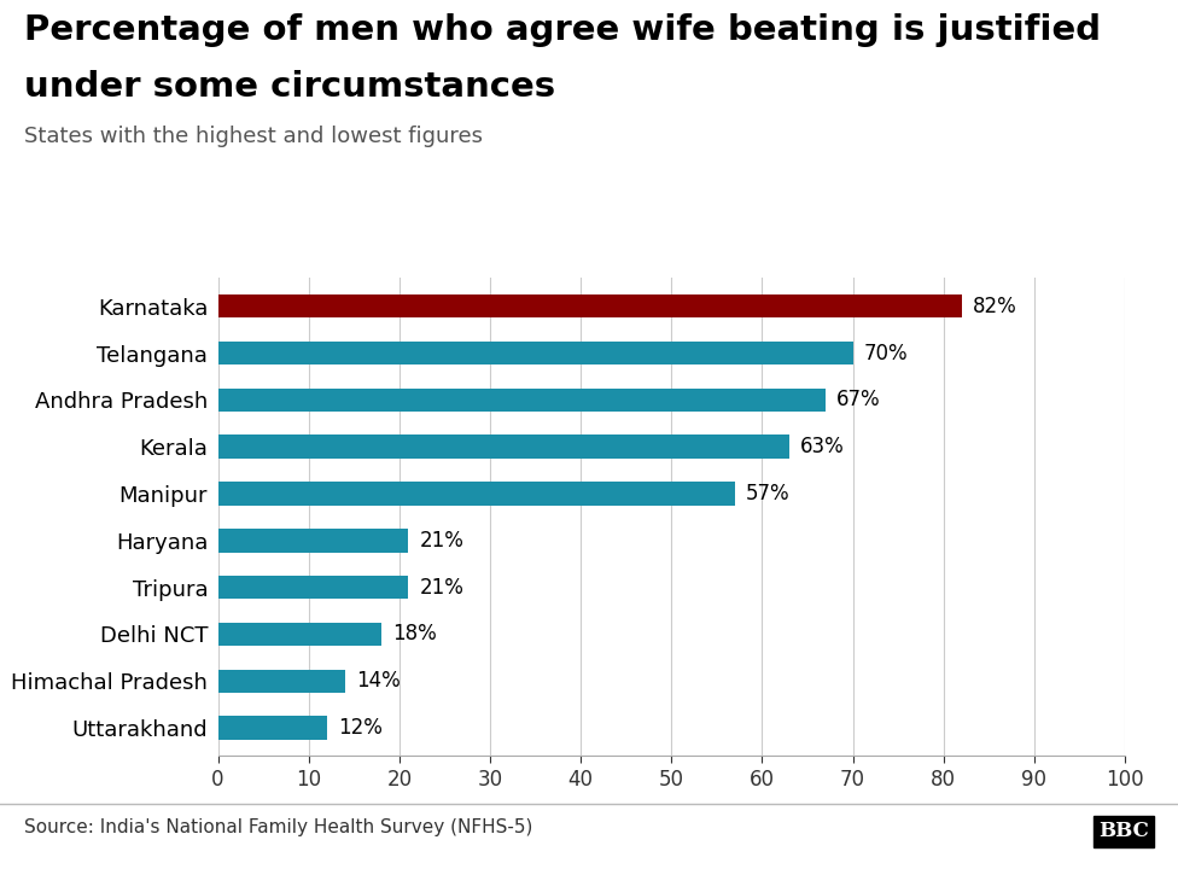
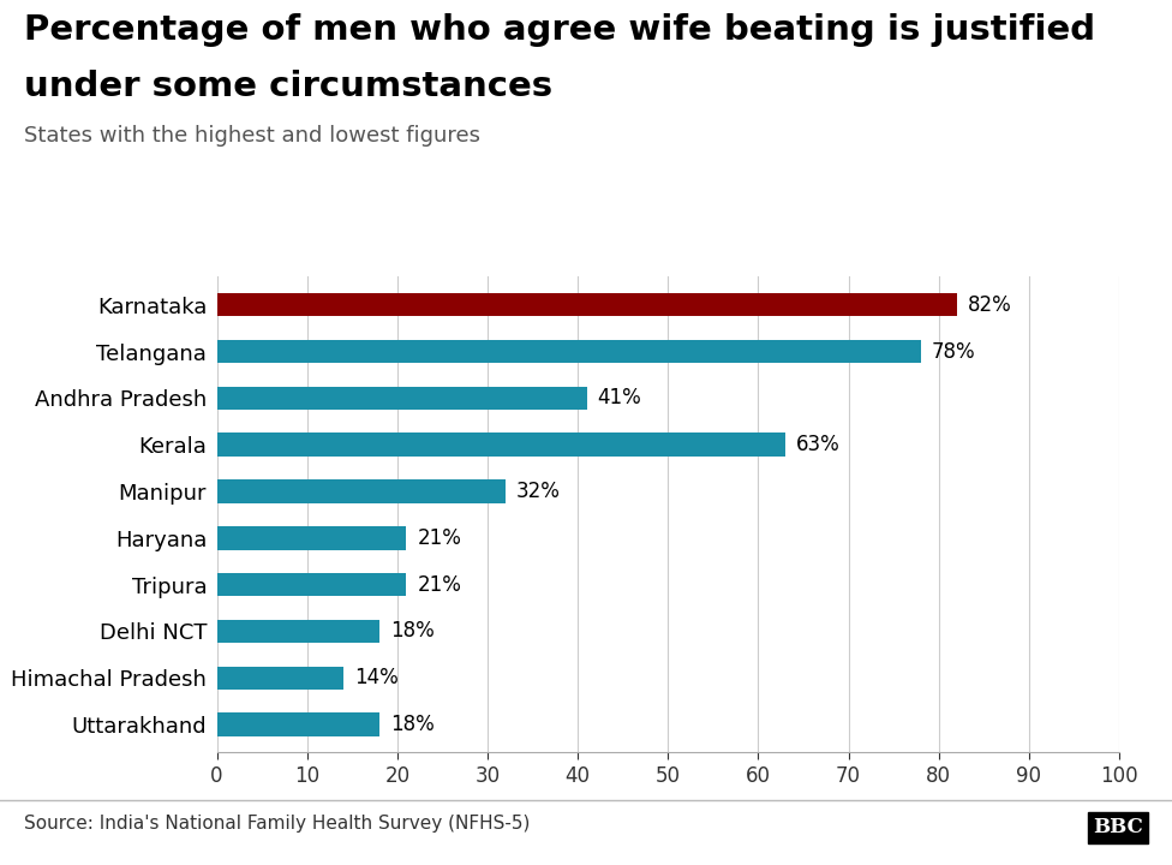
Telangana: 70% -> 78%
Andhra Pradesh: 67% -> 41%
Manipur: 57% -> 32%
Uttarakhand: 12% -> 18%
